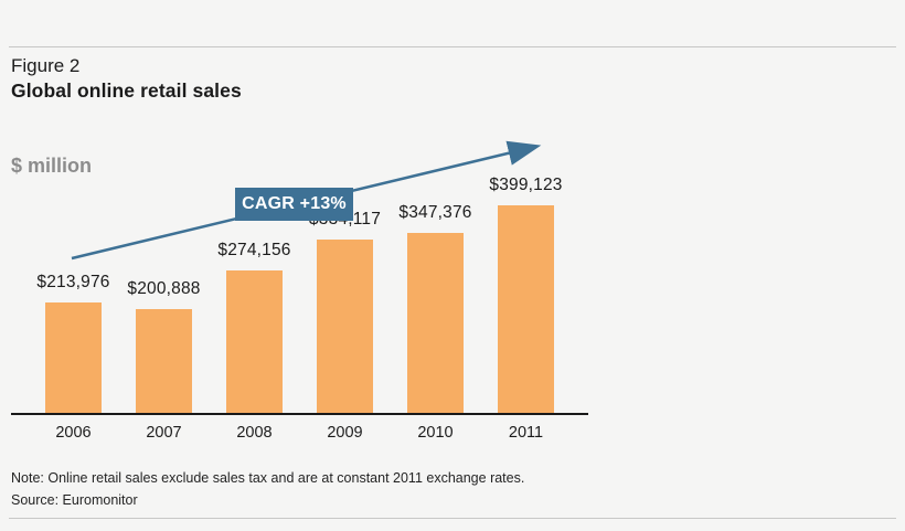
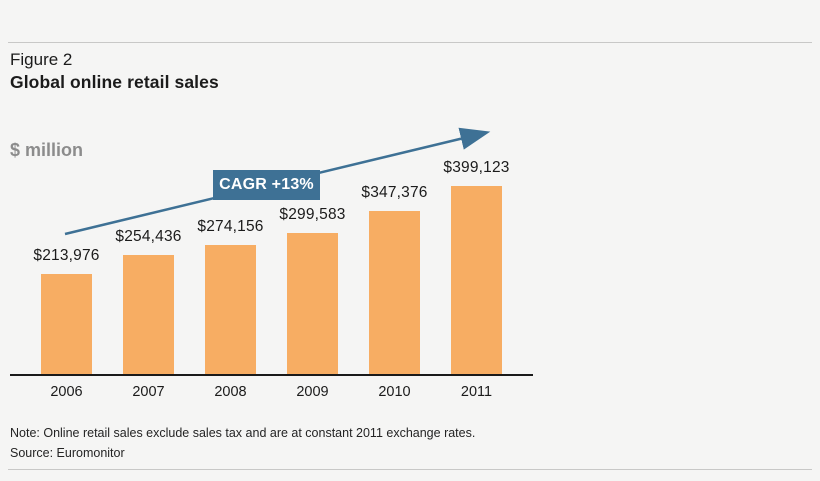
2007: $200,888 -> $254,436
2009: $334,117 -> $299,583
